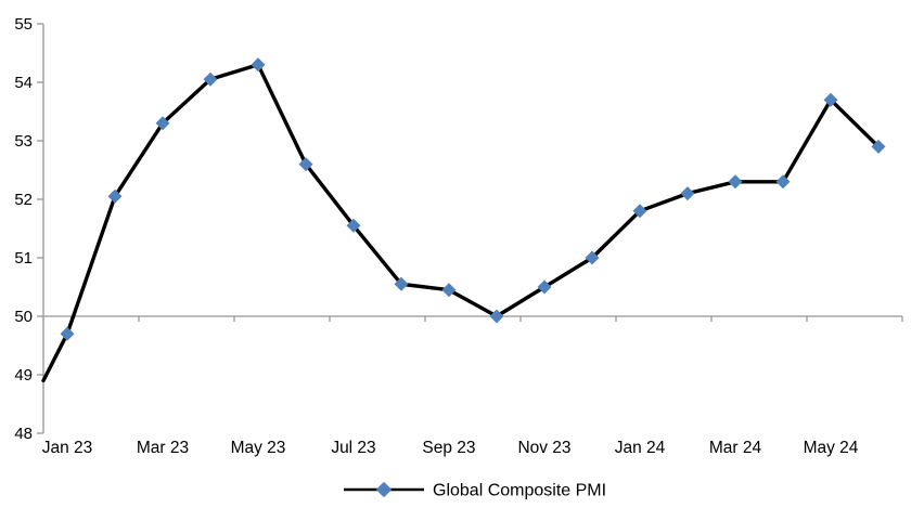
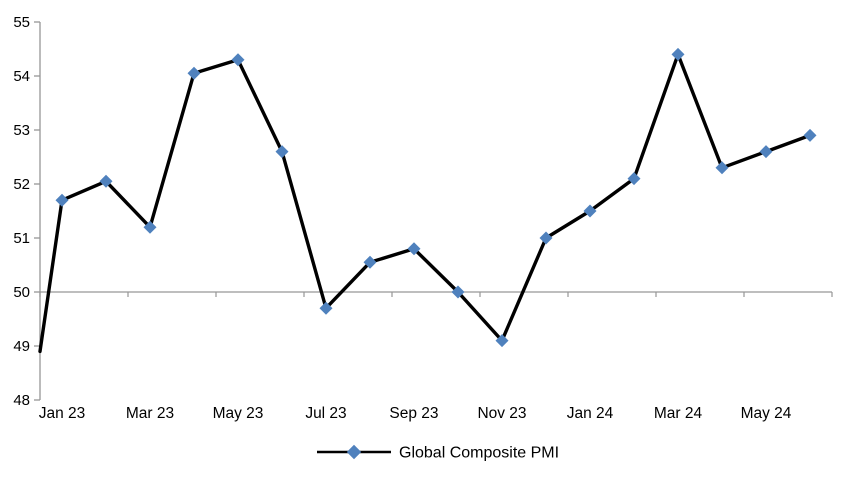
Jan 23: 49.7 -> 51.7
Mar 23: 53.3 -> 51.2
Jul 23: 51.5 -> 49.7
Sep 23: 50.5 -> 50.8
Nov 23: 50.5 -> 49.1
Jan 24: 51.8 -> 51.5
Mar 24: 52.3 -> 54.4
May 24: 53.7 -> 52.6
